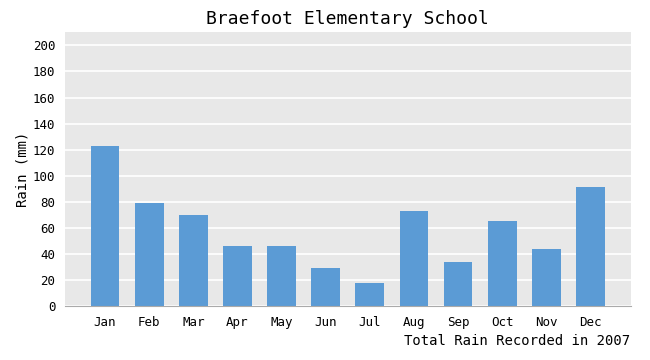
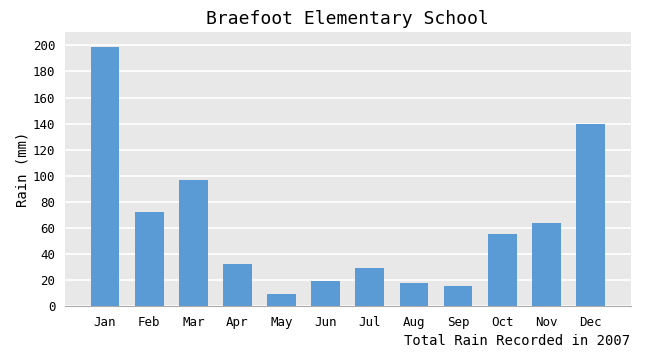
Jan: 123 -> 199
Feb: 79 -> 72
Mar: 70 -> 97
Apr: 46 -> 32
May: 46 -> 9
Jun: 29 -> 19
Jul: 18 -> 29
Aug: 73 -> 18
Sep: 34 -> 15
Oct: 65 -> 55
Nov: 44 -> 64
Dec: 91 -> 140
